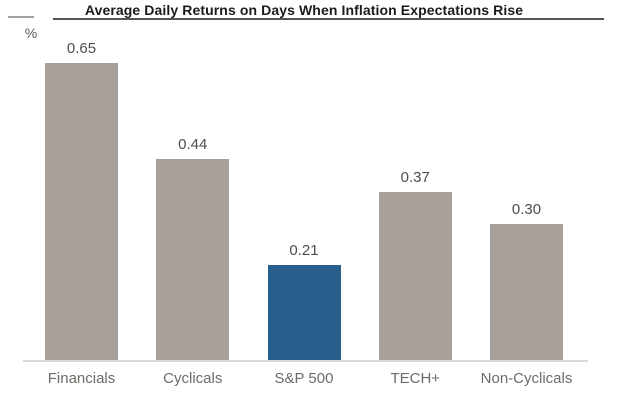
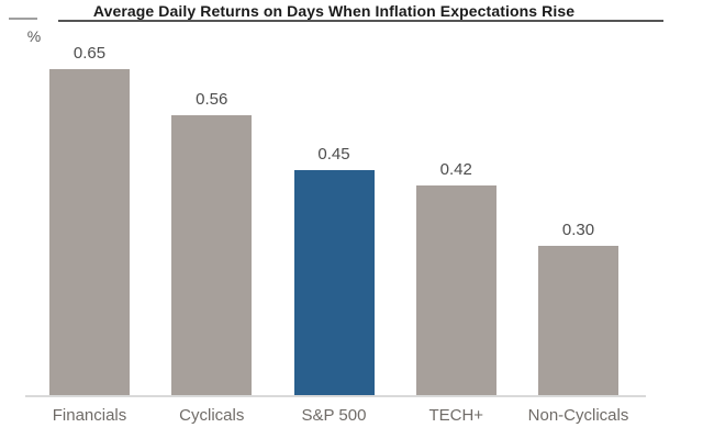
Cyclicals: 0.44 -> 0.56
S&P 500: 0.21 -> 0.45
TECH+: 0.37 -> 0.42
